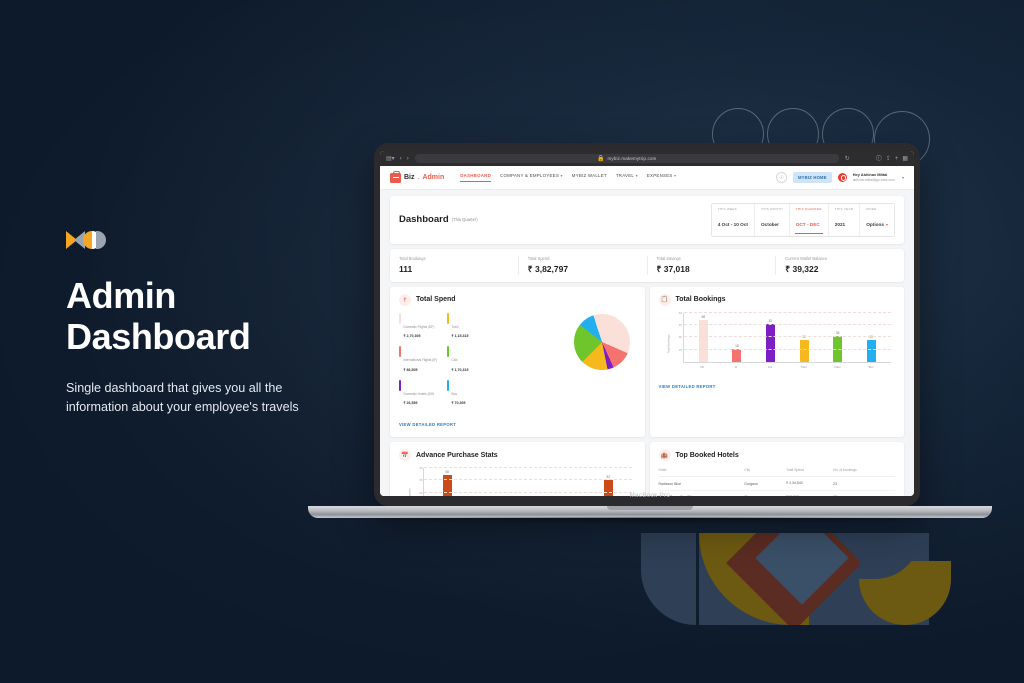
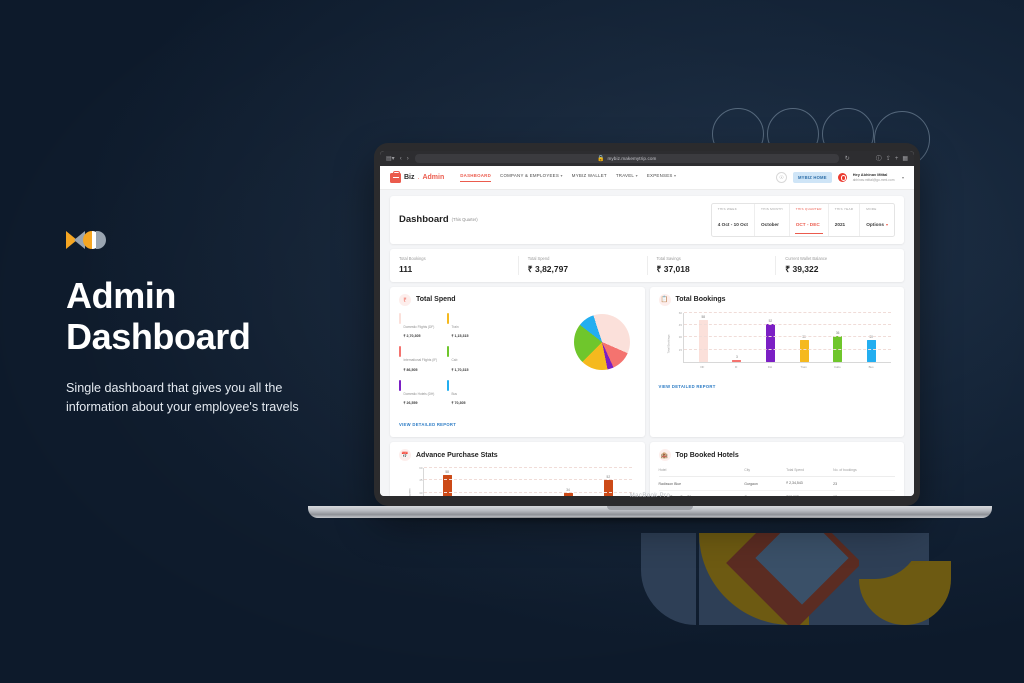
Total Bookings/IF: 18 -> 3
Advance Purchase Stats/15-30: 18 -> 34
